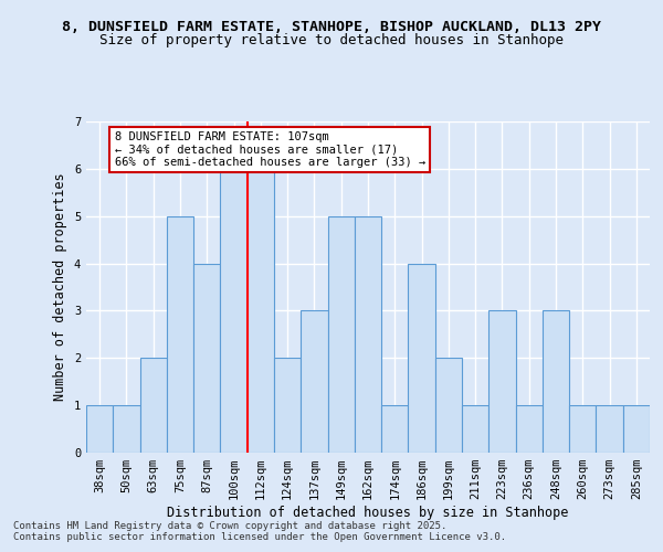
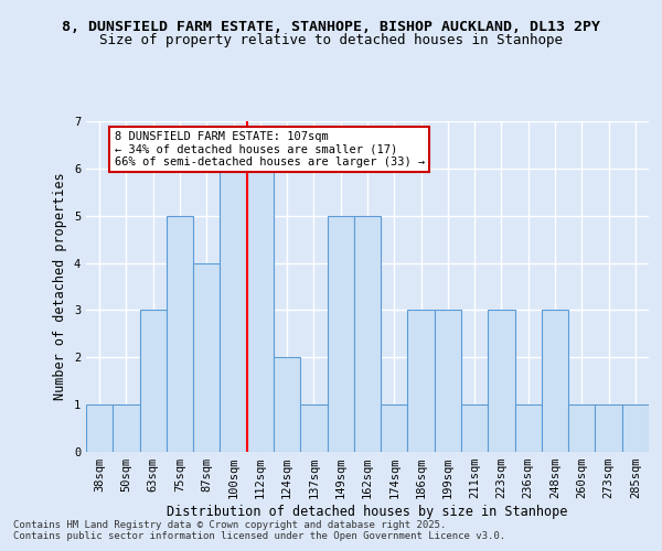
63sqm: 2 -> 3
137sqm: 3 -> 1
186sqm: 4 -> 3
199sqm: 2 -> 3
